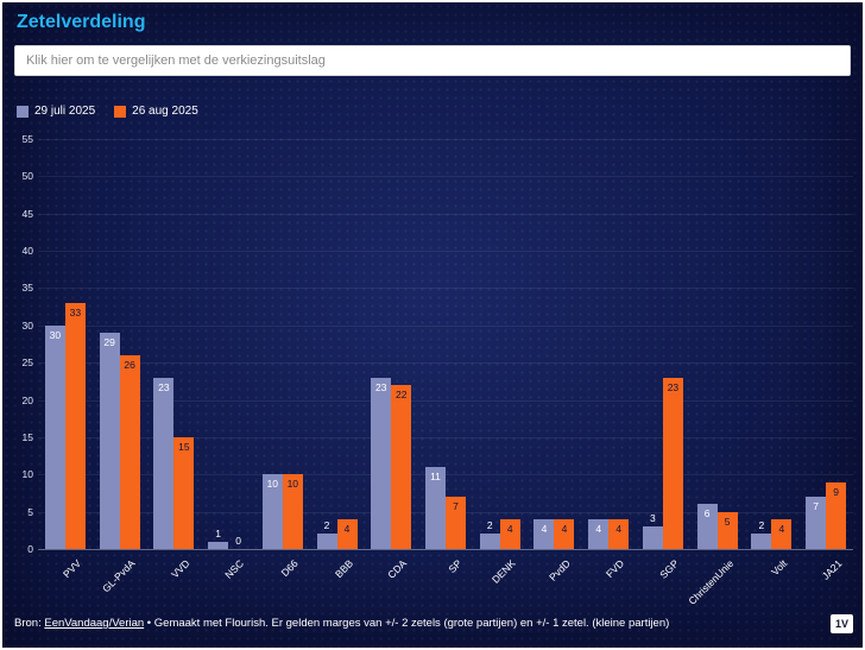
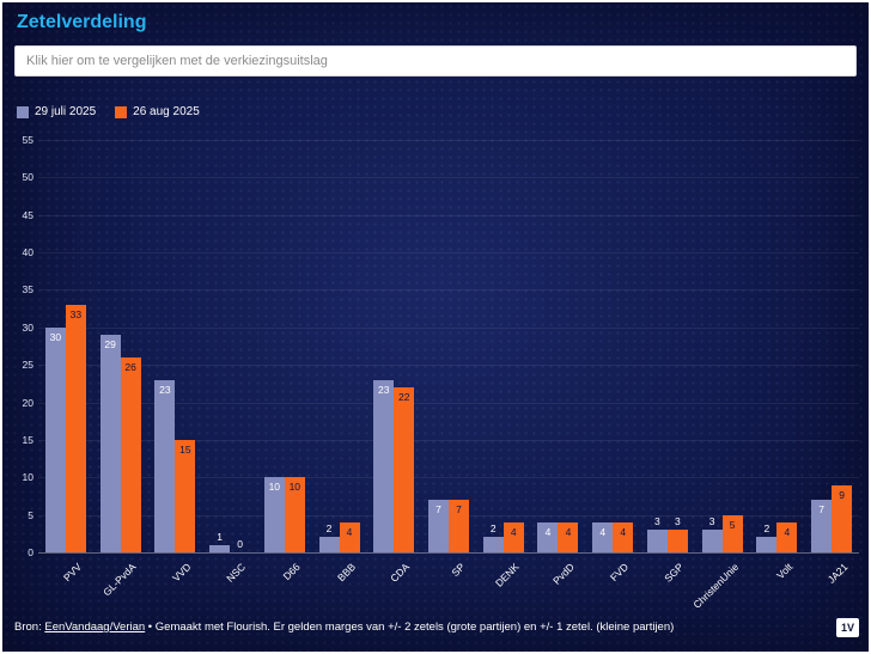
29 juli 2025/SP: 11 -> 7
26 aug 2025/SGP: 23 -> 3
29 juli 2025/ChristenUnie: 6 -> 3
